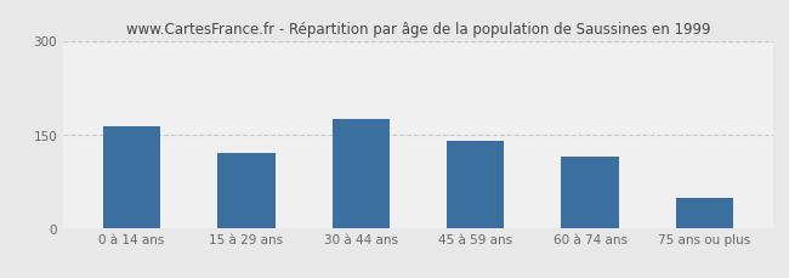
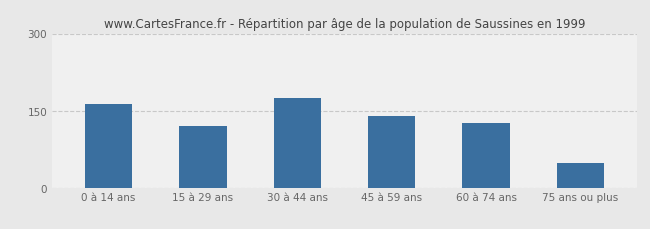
60 à 74 ans: 115 -> 126
